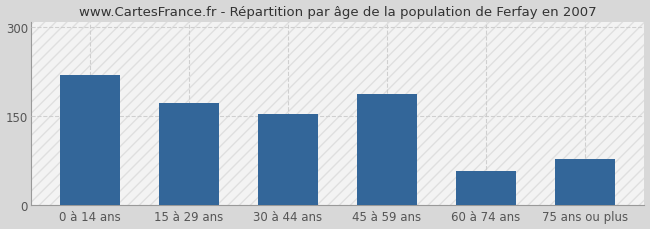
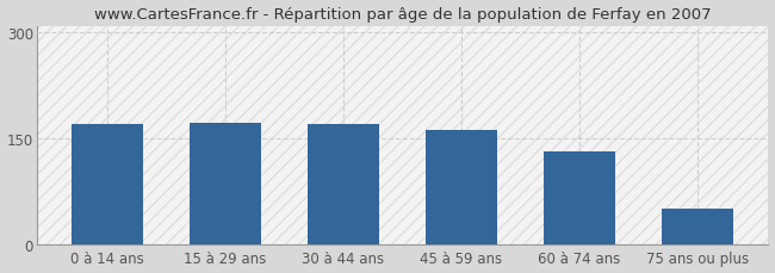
0 à 14 ans: 220 -> 170
30 à 44 ans: 154 -> 170
45 à 59 ans: 188 -> 162
60 à 74 ans: 58 -> 132
75 ans ou plus: 78 -> 50
